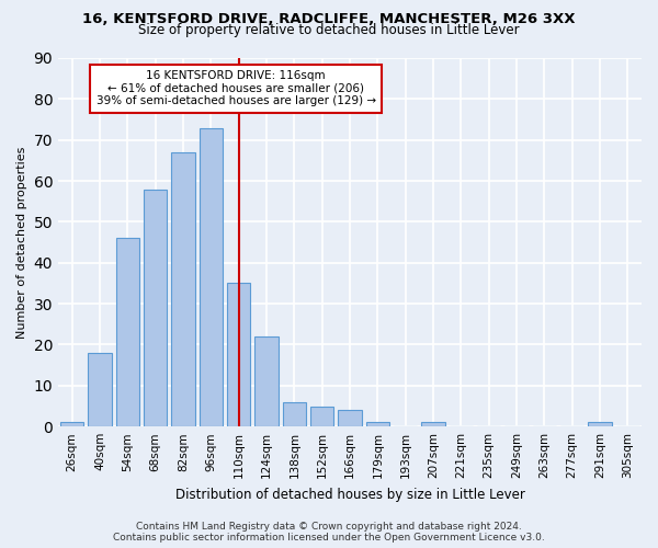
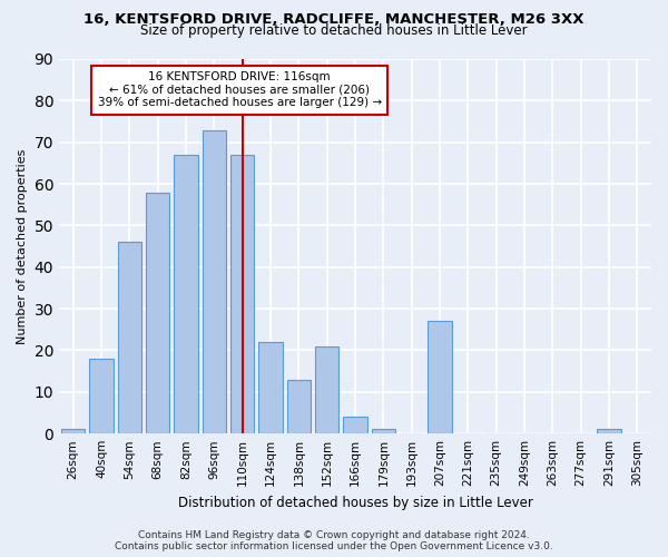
110sqm: 35 -> 67
138sqm: 6 -> 13
152sqm: 5 -> 21
207sqm: 1 -> 27
